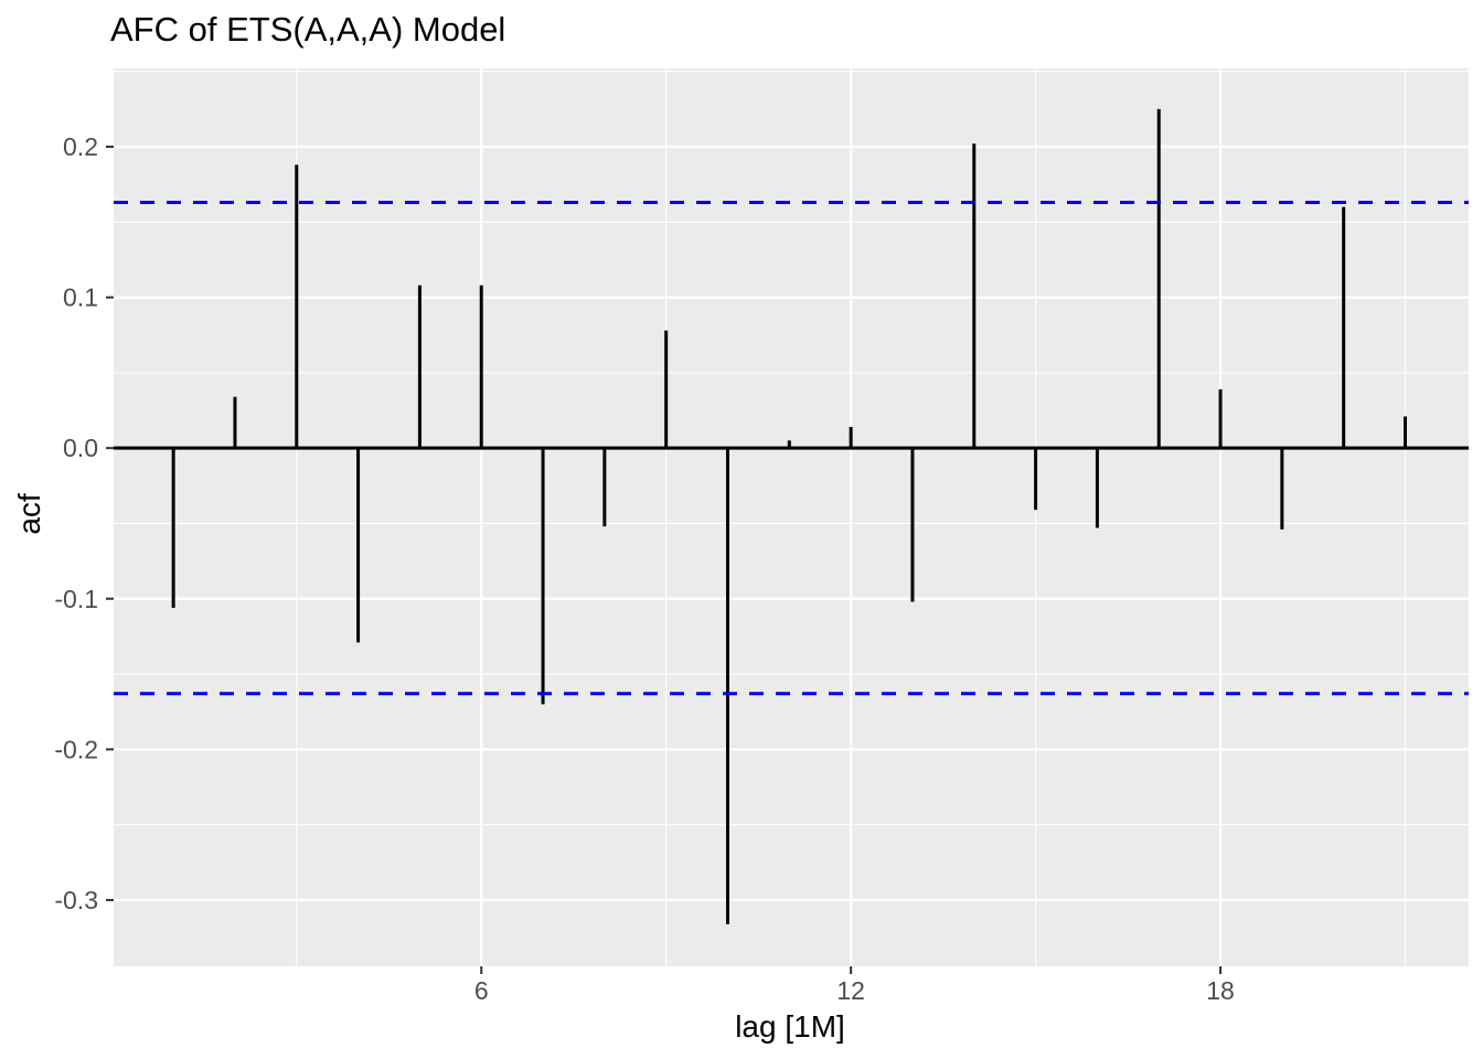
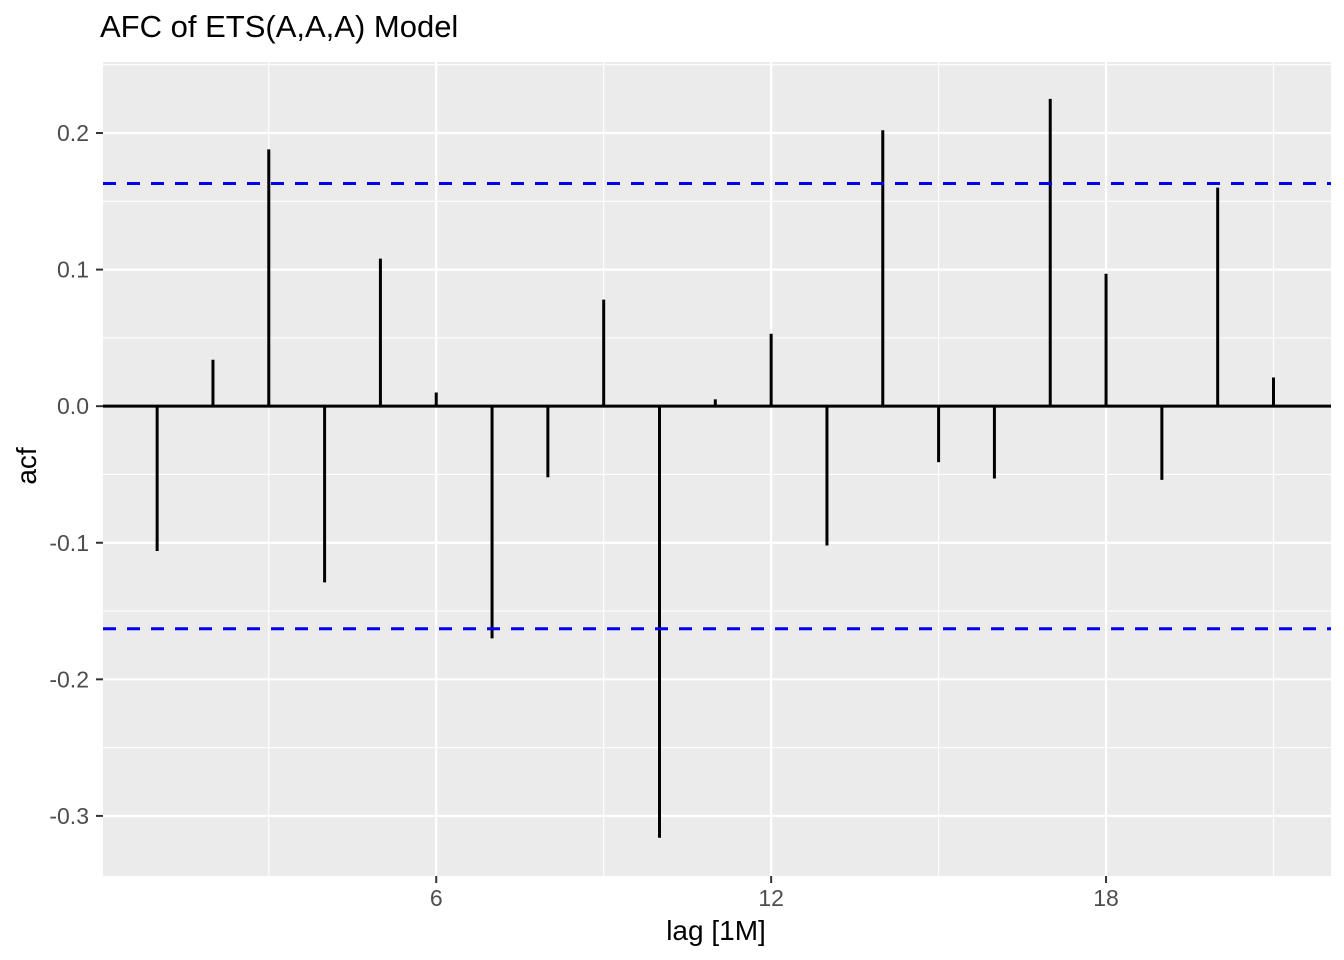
6: 0.108 -> 0.010
12: 0.014 -> 0.053
18: 0.039 -> 0.097
